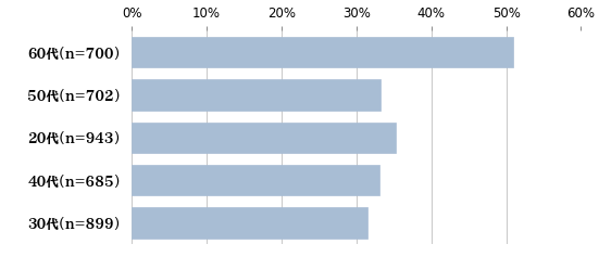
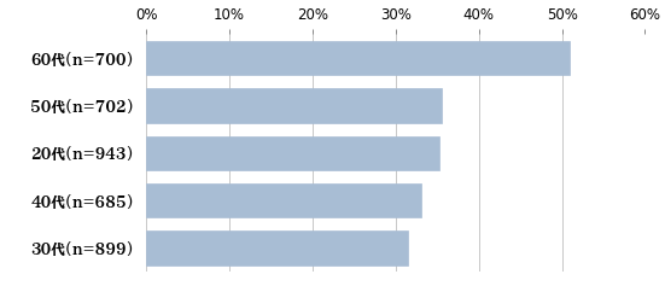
50代(n=702): 33.2% -> 35.5%
